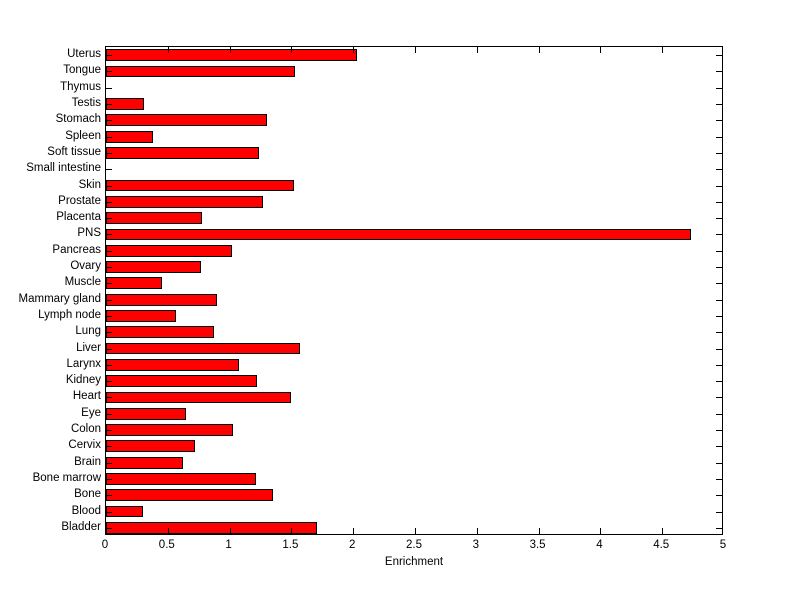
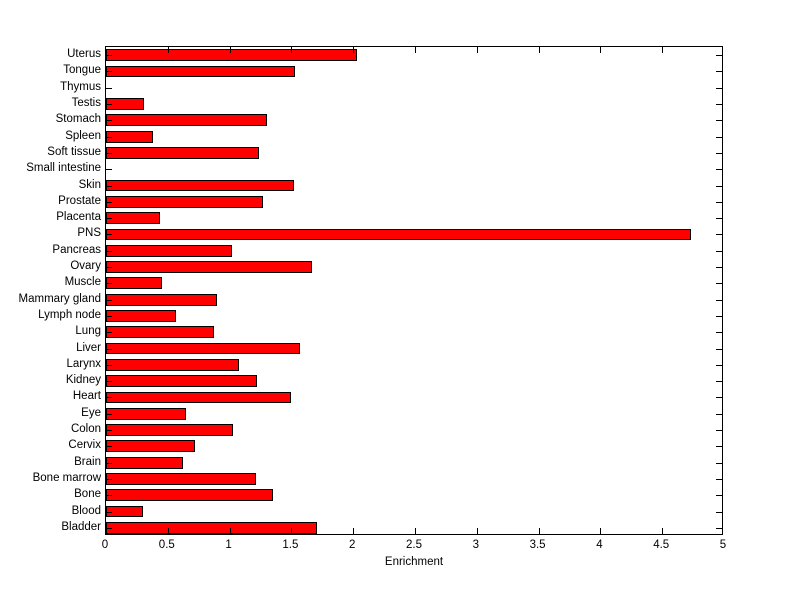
Placenta: 0.78 -> 0.44
Ovary: 0.77 -> 1.67
